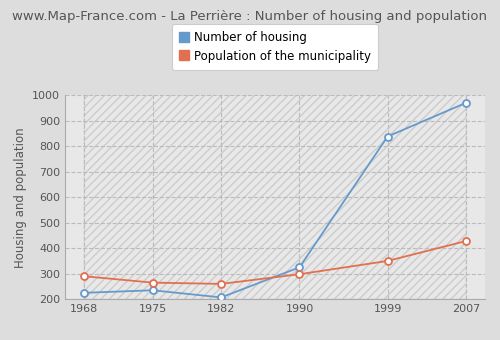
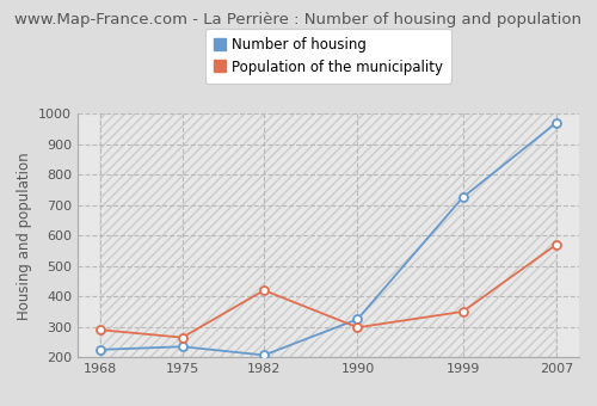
Population of the municipality/1982: 260 -> 420
Number of housing/1999: 838 -> 725
Population of the municipality/2007: 428 -> 570
